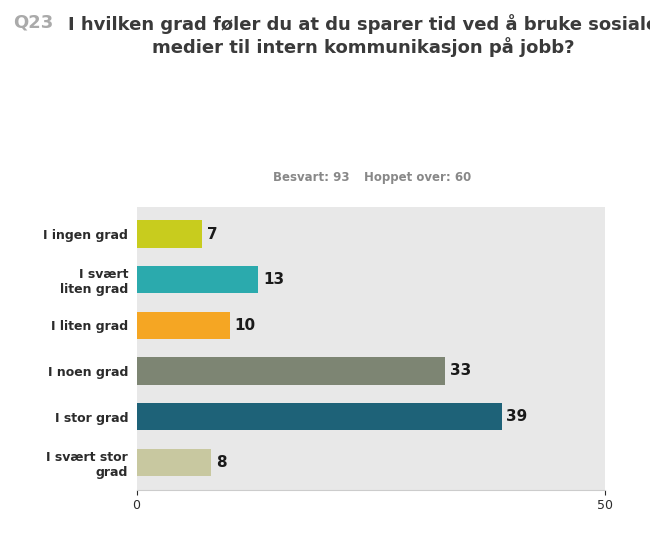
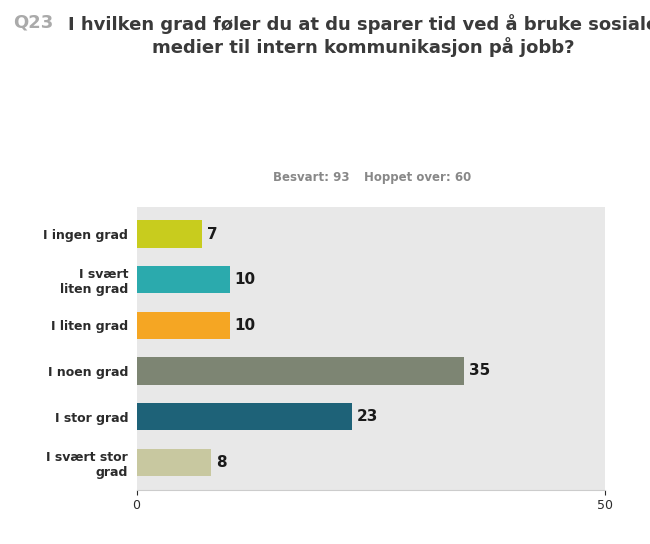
I svært liten grad: 13 -> 10
I noen grad: 33 -> 35
I stor grad: 39 -> 23
